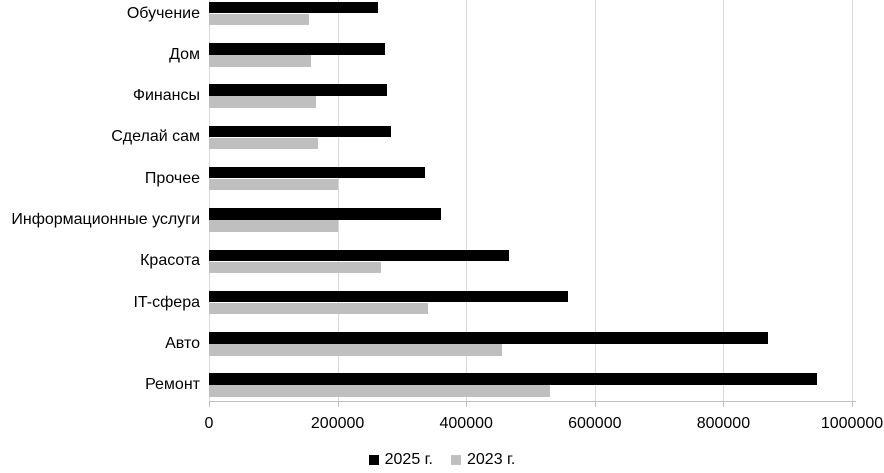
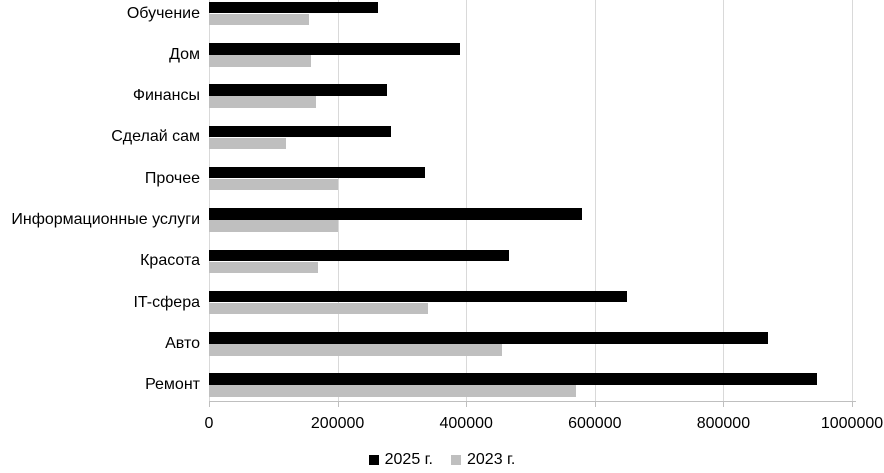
2025 г./Дом: 270000 -> 390000
2023 г./Сделай сам: 170000 -> 120000
2025 г./Информационные услуги: 360000 -> 580000
2023 г./Красота: 270000 -> 170000
2025 г./IT-сфера: 560000 -> 650000
2023 г./Ремонт: 530000 -> 570000
